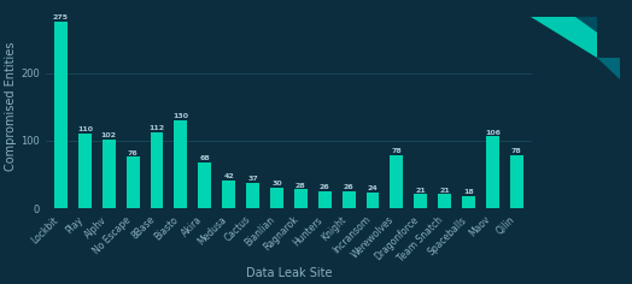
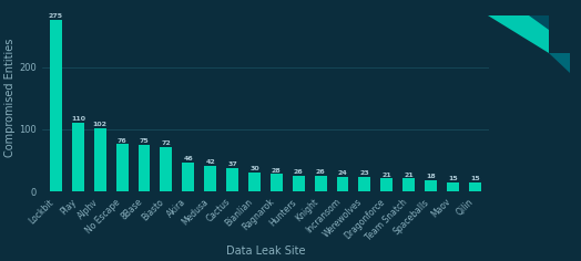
8Base: 112 -> 75
Biasto: 130 -> 72
Akira: 68 -> 46
Werewolves: 78 -> 23
Maov: 106 -> 15
Qilin: 78 -> 15
